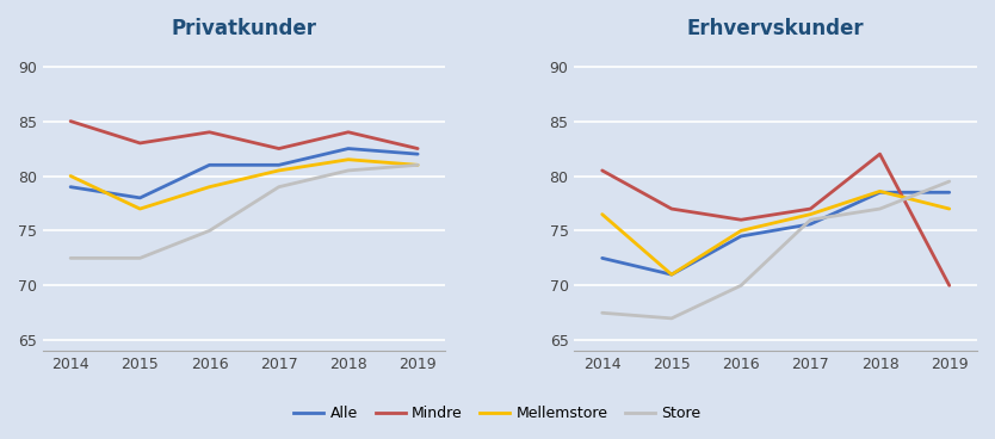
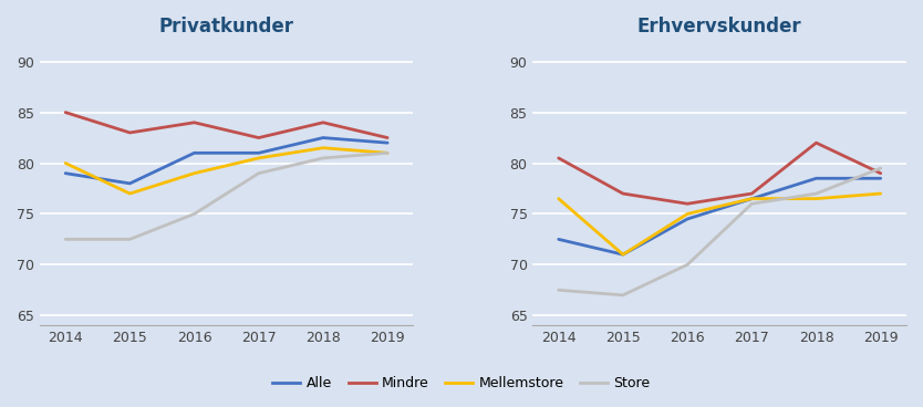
Erhvervskunder/Alle/2017: 75.6 -> 76.5
Erhvervskunder/Mellemstore/2018: 78.6 -> 76.5
Erhvervskunder/Mindre/2019: 70.0 -> 79.0
